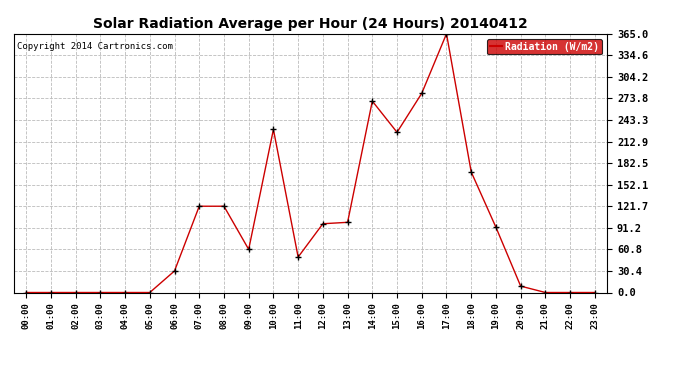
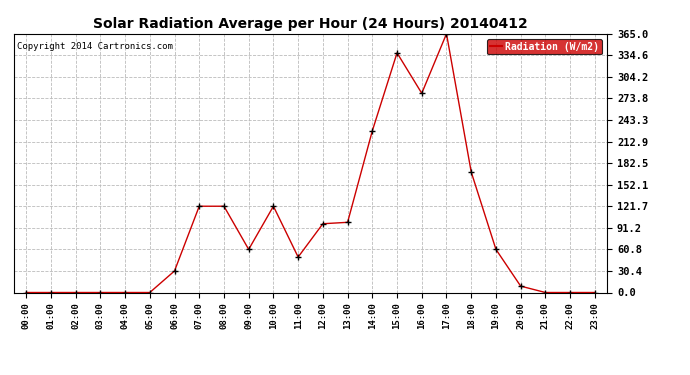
10:00: 230 -> 122
14:00: 270 -> 228
15:00: 226 -> 338
19:00: 92 -> 61
